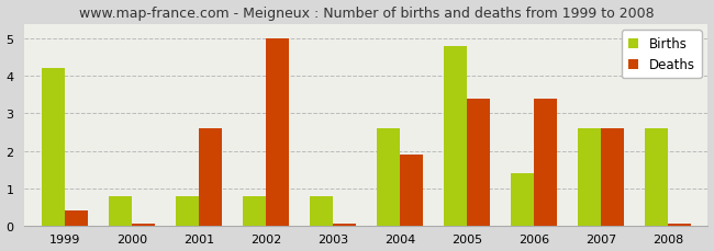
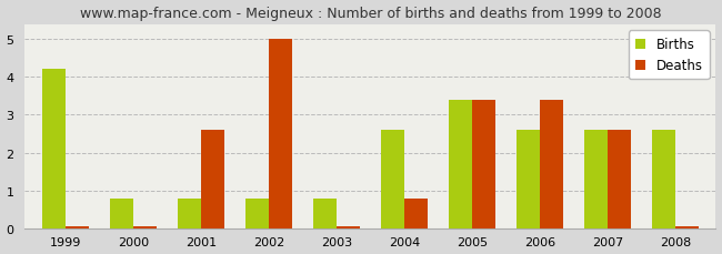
Deaths/1999: 0.40 -> 0.05
Deaths/2004: 1.90 -> 0.80
Births/2005: 4.8 -> 3.4
Births/2006: 1.4 -> 2.6
